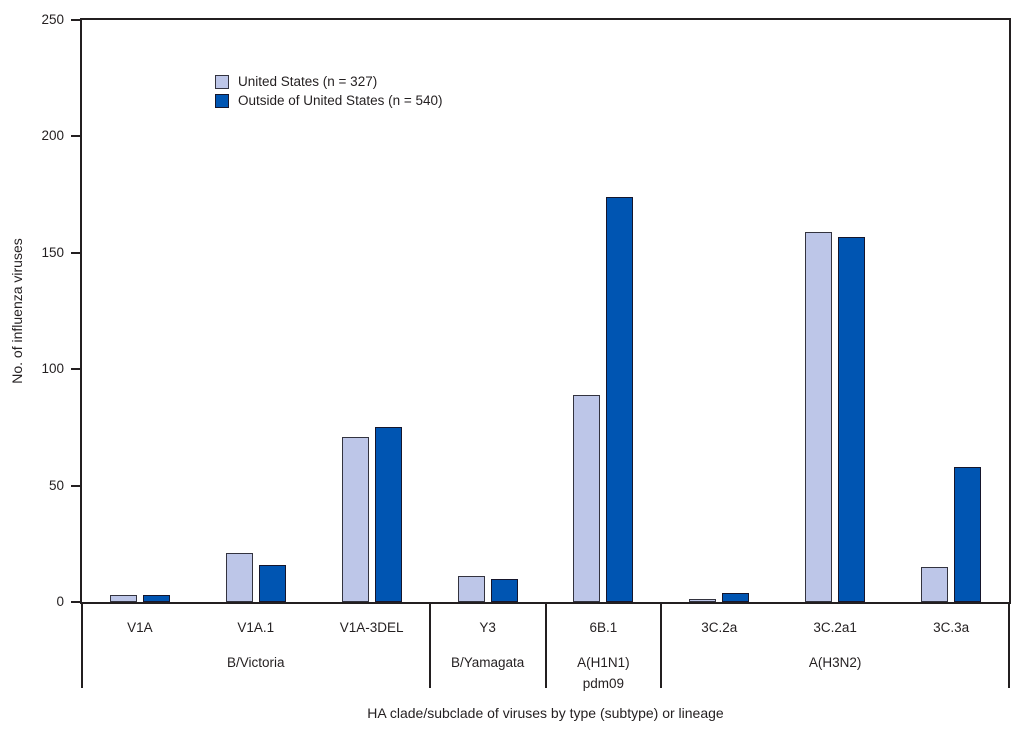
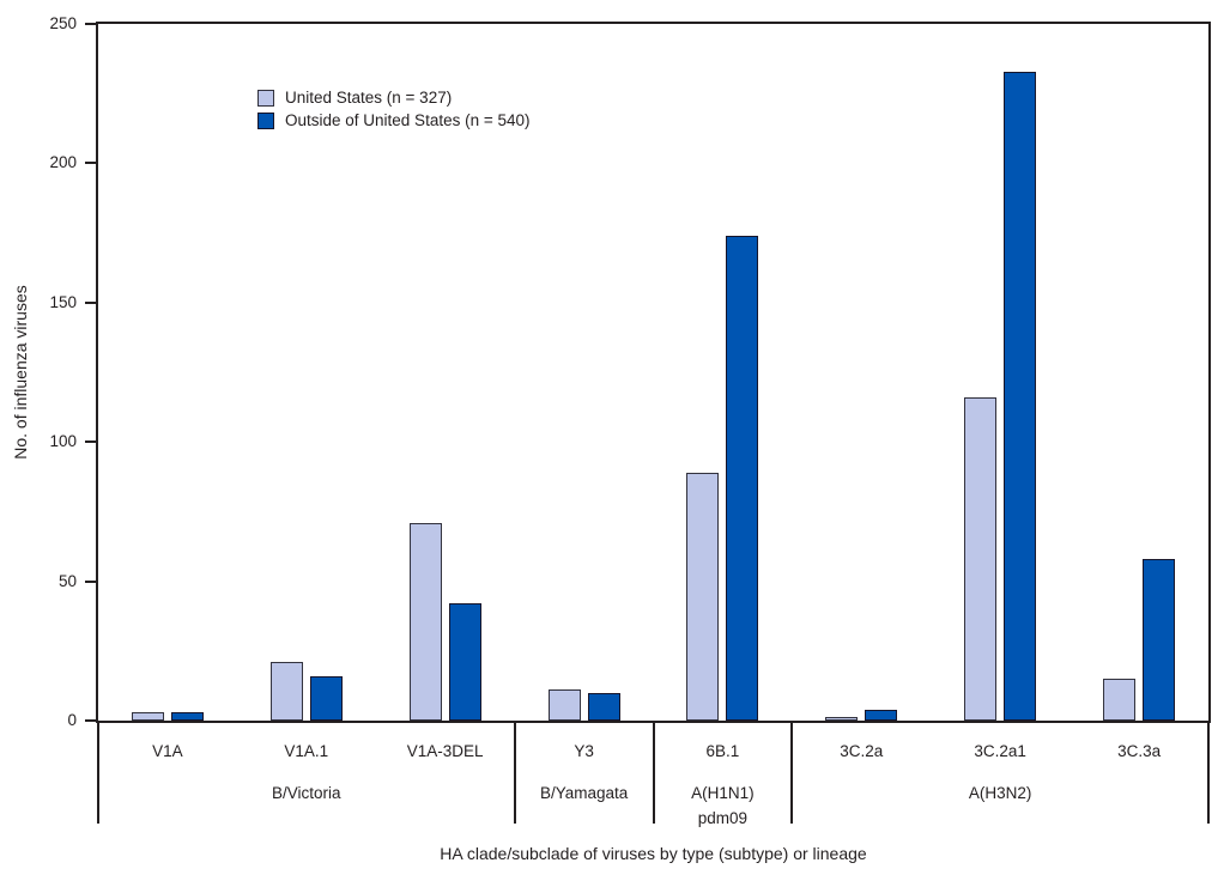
Outside of United States (n = 540)/V1A-3DEL: 75 -> 42
United States (n = 327)/3C.2a1: 159 -> 116
Outside of United States (n = 540)/3C.2a1: 157 -> 233
